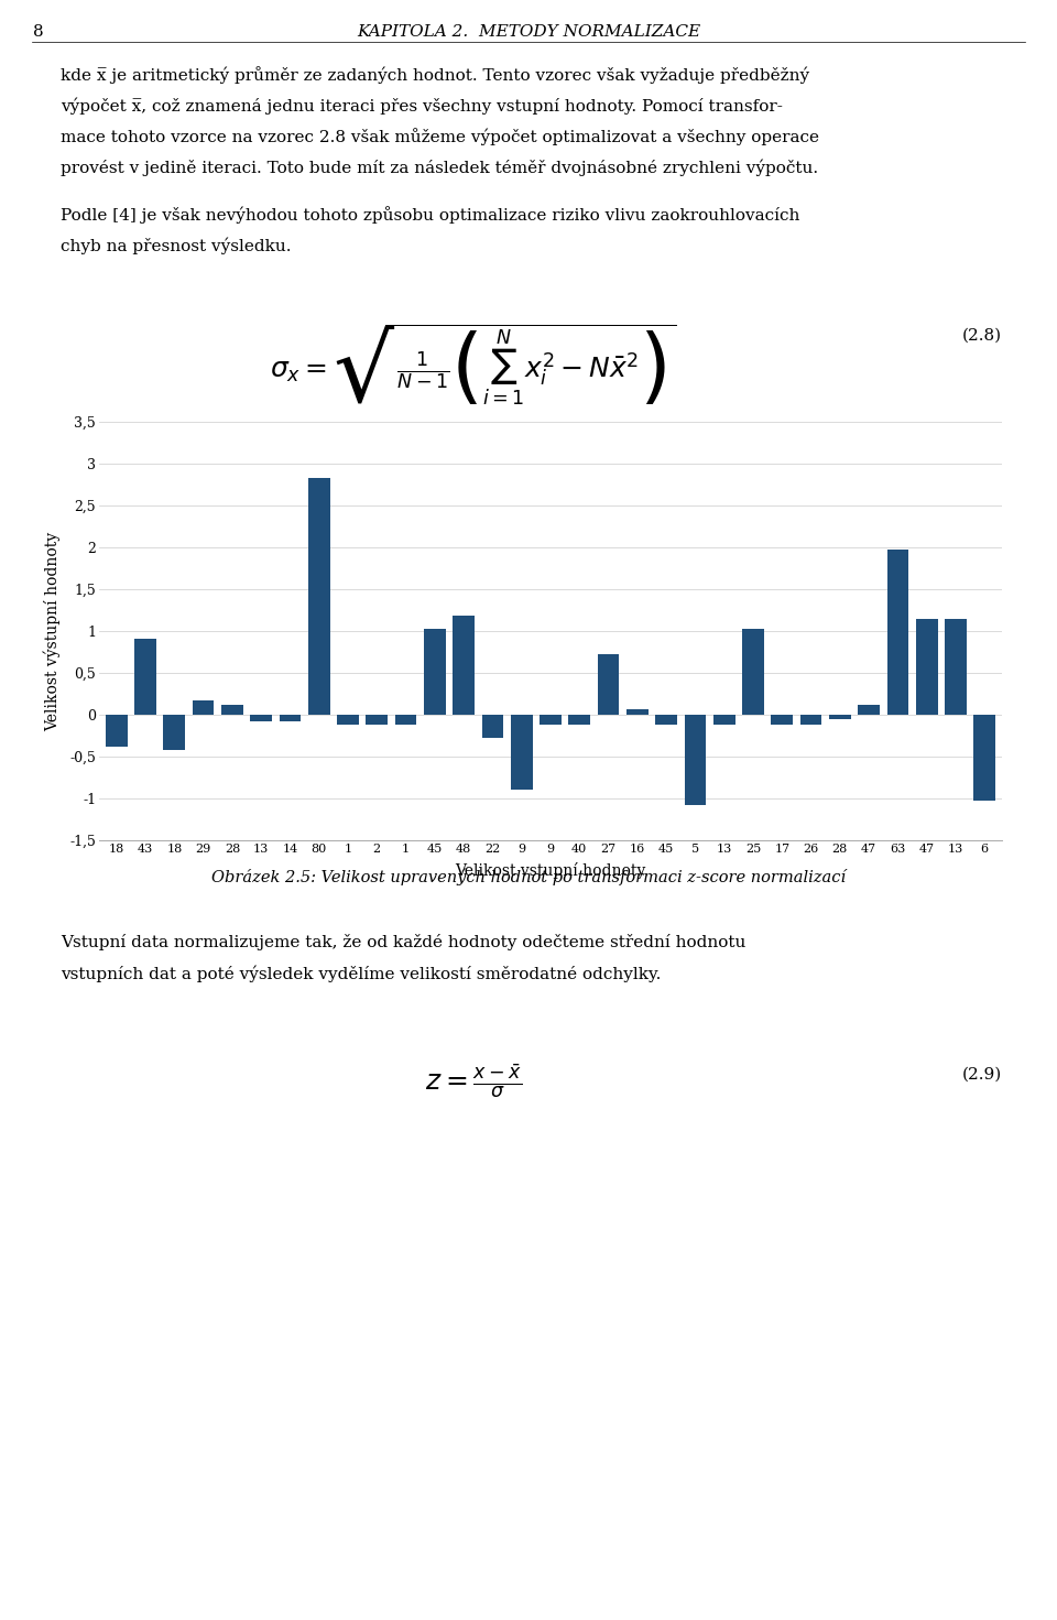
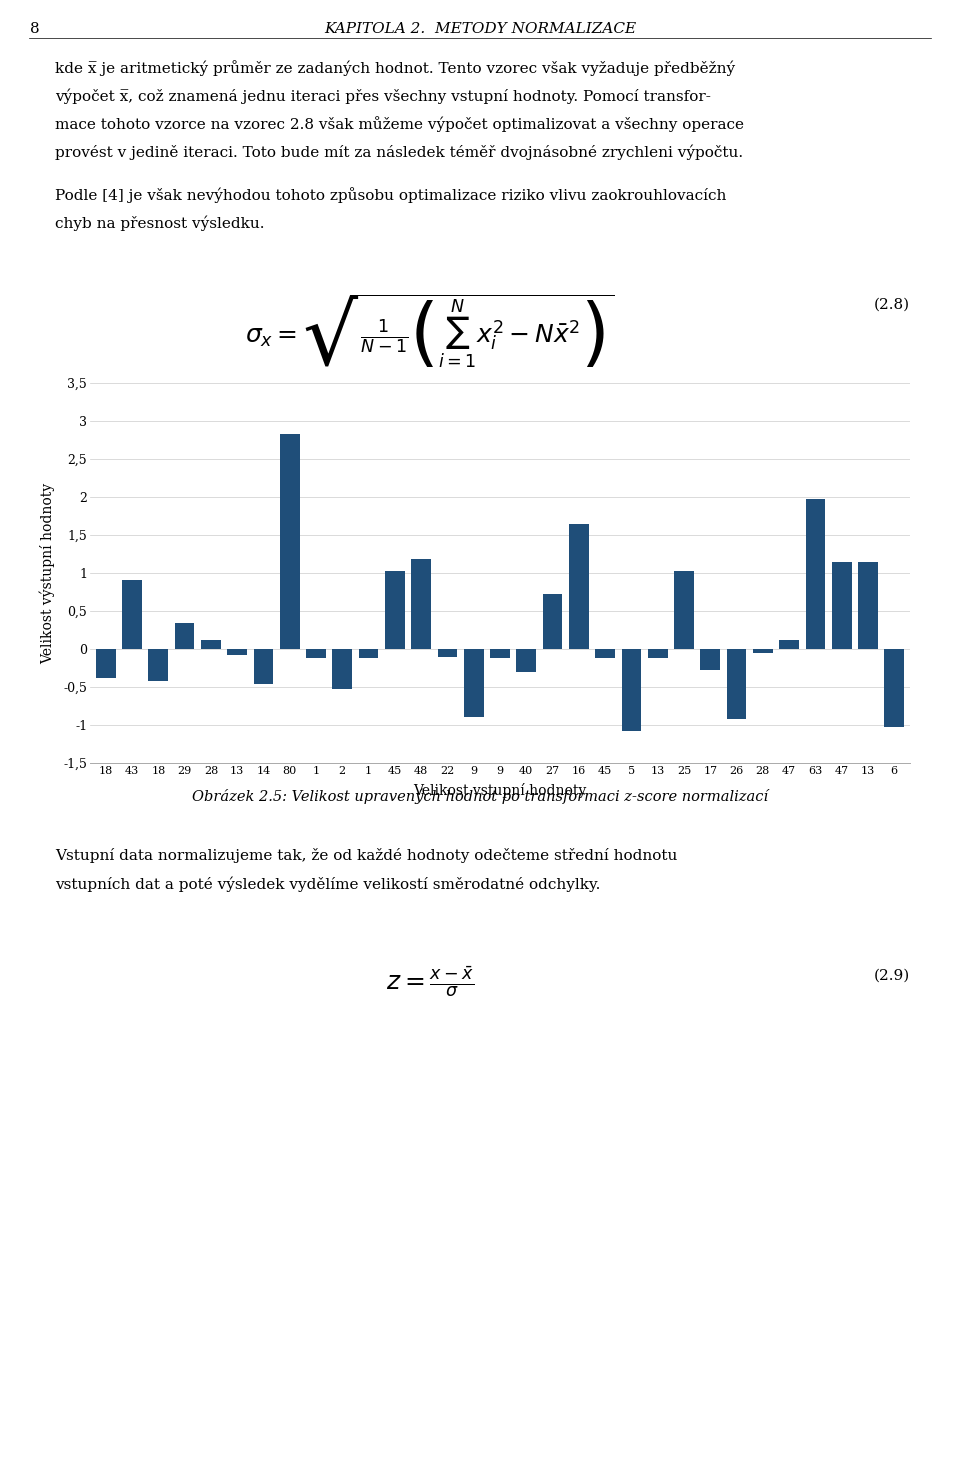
29: 0,17 -> 0,34
14: -0,08 -> -0,46
2: -0,12 -> -0,52
22: -0,28 -> -0,10
40: -0,12 -> -0,30
16: 0,07 -> 1,64
17: -0,12 -> -0,28
26: -0,12 -> -0,92
